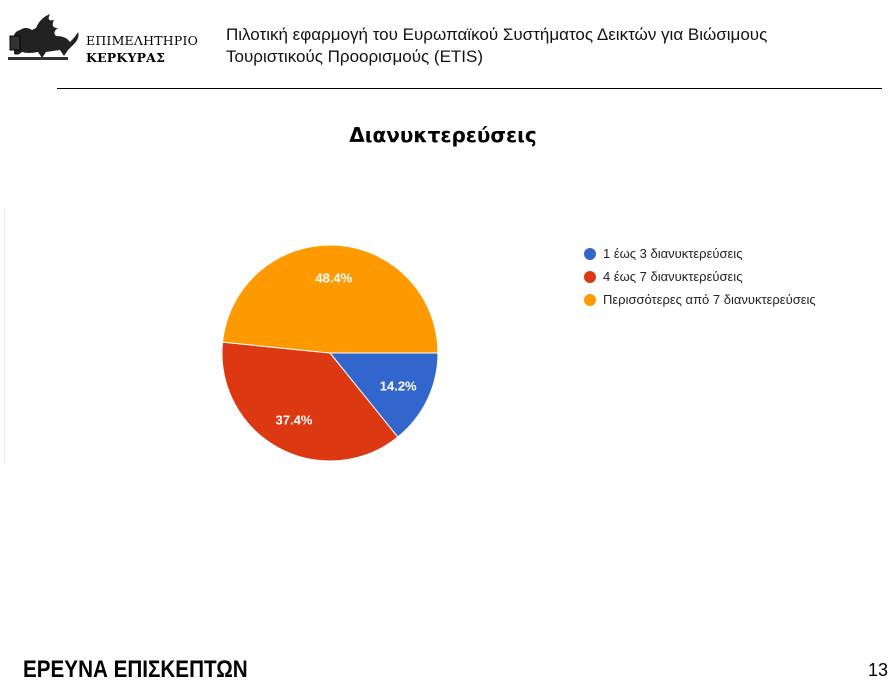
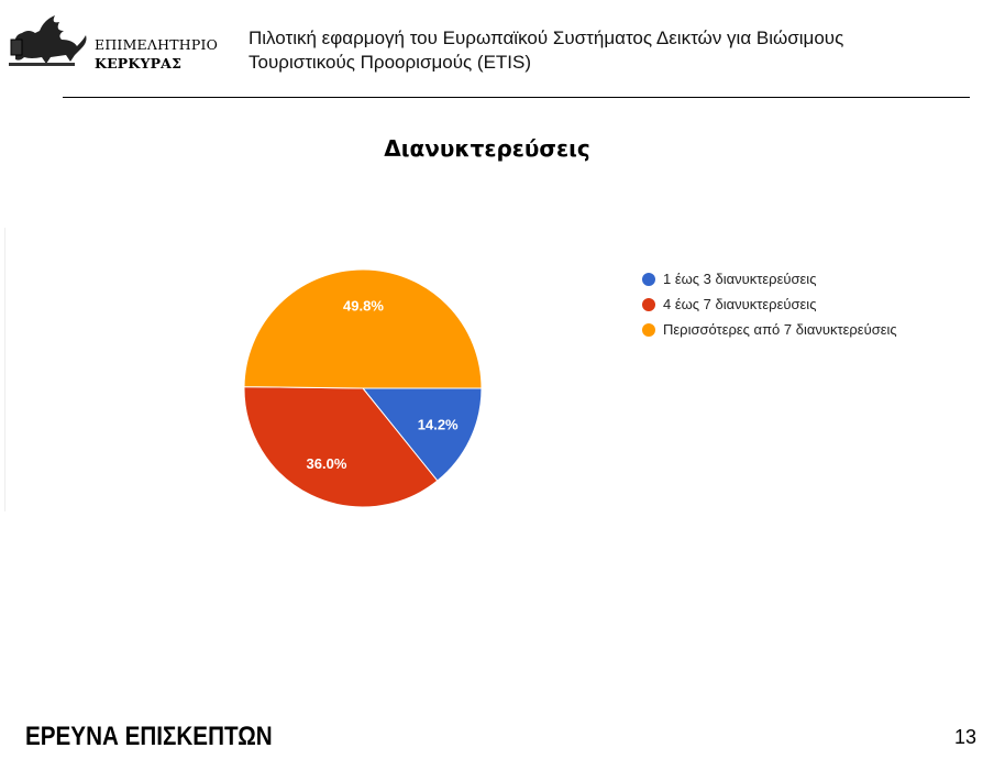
4 έως 7 διανυκτερεύσεις: 37.4% -> 36.0%
Περισσότερες από 7 διανυκτερεύσεις: 48.4% -> 49.8%
